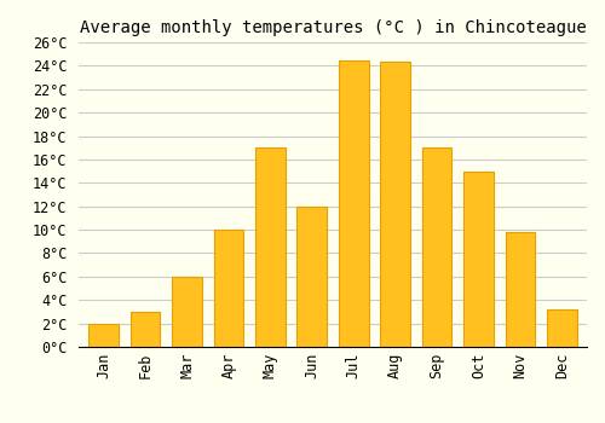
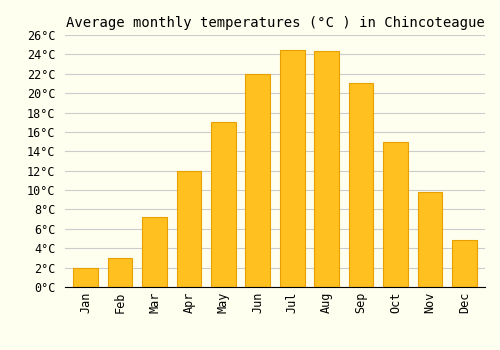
Mar: 6.0°C -> 7.2°C
Apr: 10.0°C -> 12.0°C
Jun: 12.0°C -> 22.0°C
Sep: 17.0°C -> 21.0°C
Dec: 3.2°C -> 4.8°C
